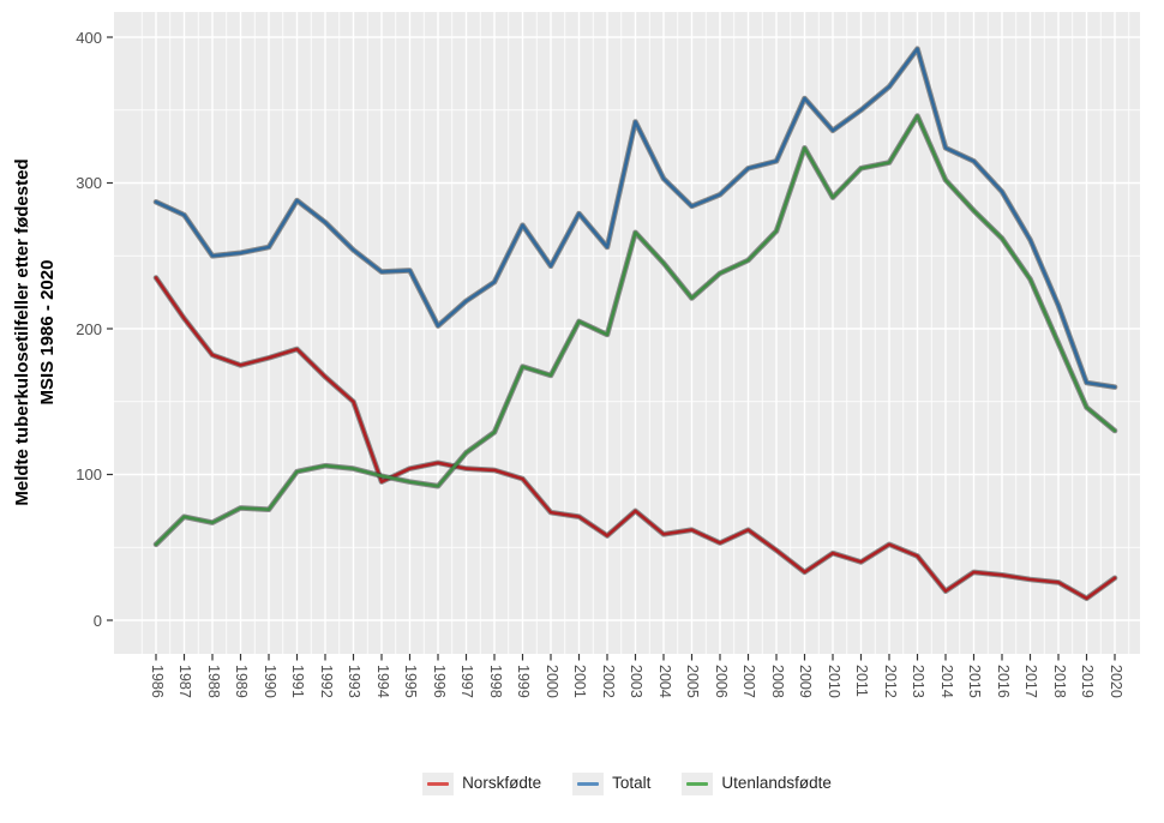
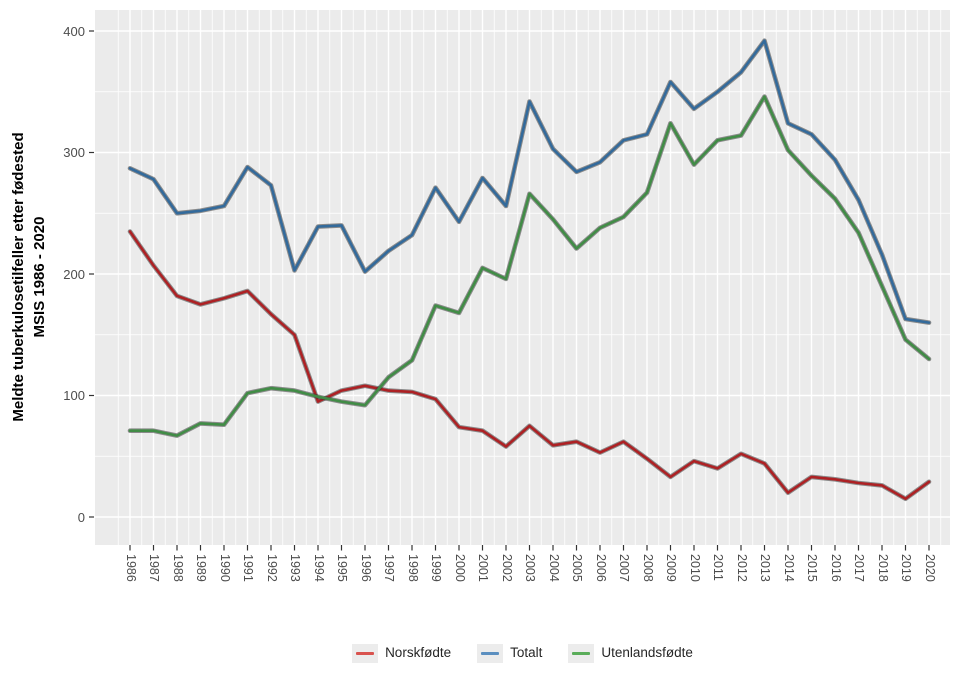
Utenlandsfødte/1986: 52 -> 71
Totalt/1993: 254 -> 203
